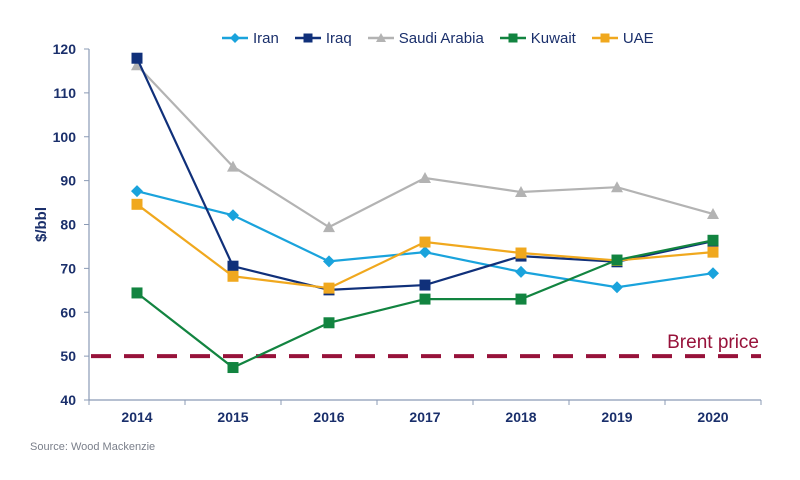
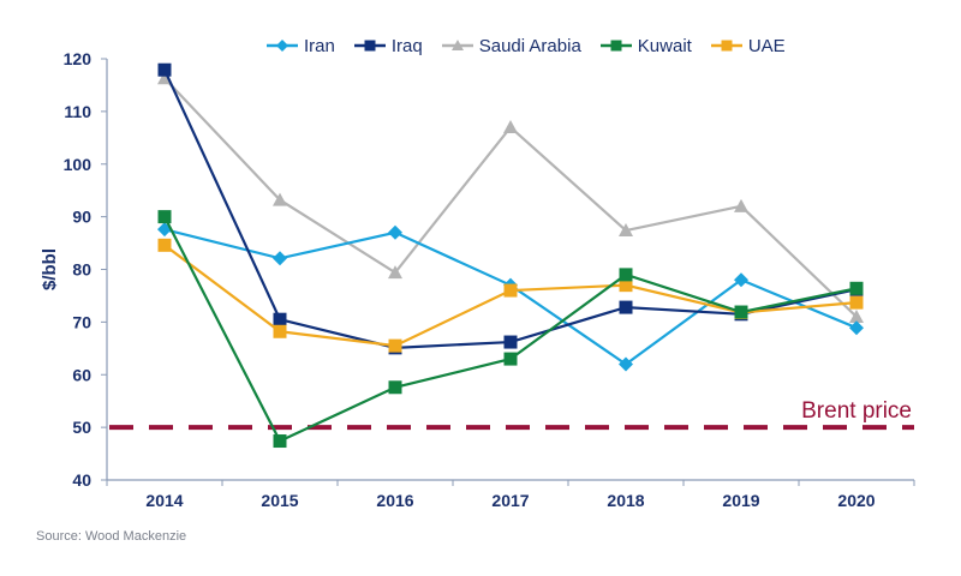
Kuwait/2014: 64 -> 90
Iran/2016: 72 -> 87
Iran/2017: 74 -> 77
Saudi Arabia/2017: 91 -> 107
Iran/2018: 69 -> 62
Kuwait/2018: 63 -> 79
UAE/2018: 74 -> 77
Iran/2019: 66 -> 78
Saudi Arabia/2019: 88 -> 92
Saudi Arabia/2020: 82 -> 71
